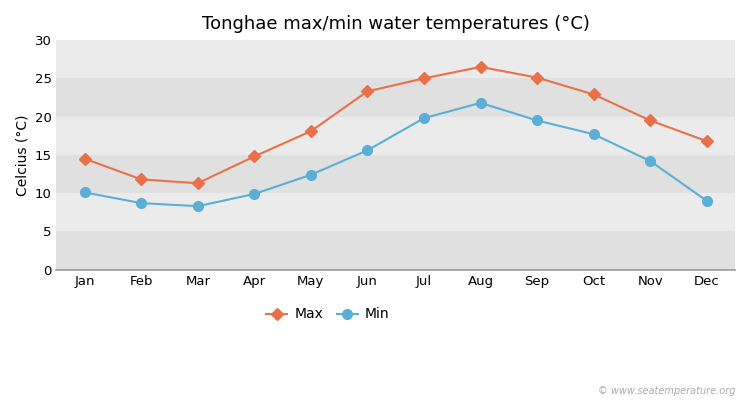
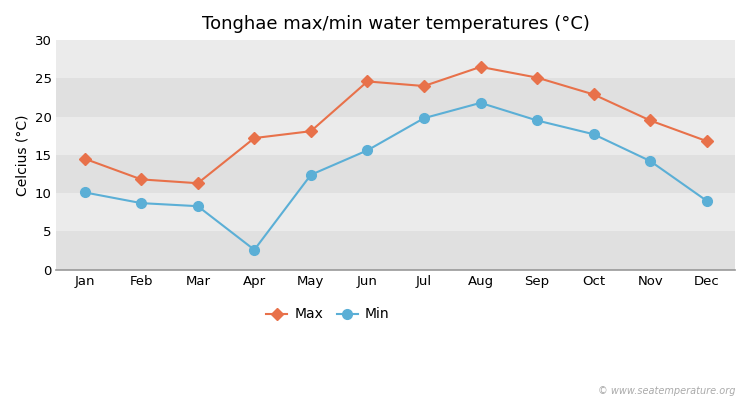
Max/Apr: 14.8 -> 17.2
Min/Apr: 9.9 -> 2.6
Max/Jun: 23.3 -> 24.6
Max/Jul: 25.0 -> 24.0
